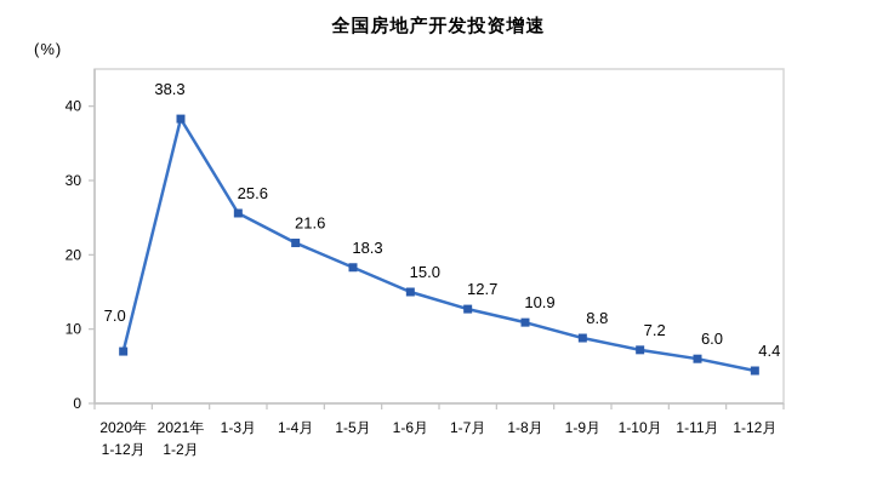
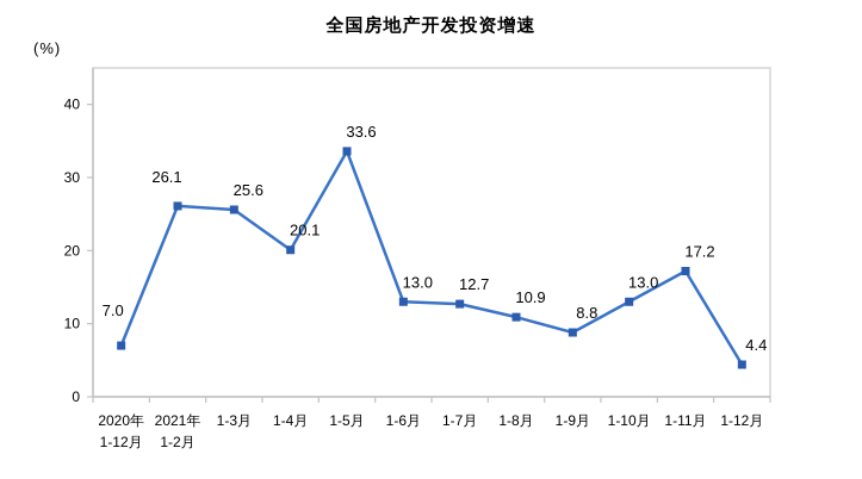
2021年 1-2月: 38.3 -> 26.1
1-4月: 21.6 -> 20.1
1-5月: 18.3 -> 33.6
1-6月: 15.0 -> 13.0
1-10月: 7.2 -> 13.0
1-11月: 6.0 -> 17.2
